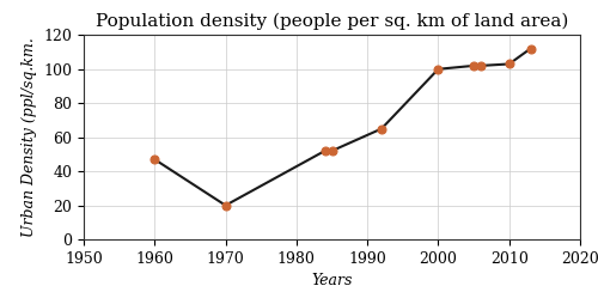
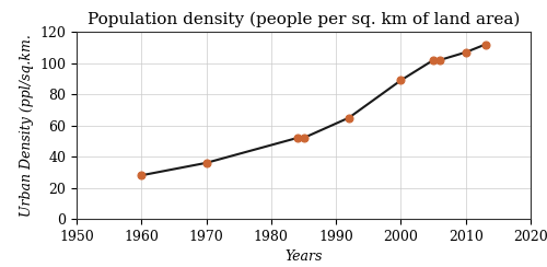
1960: 47 -> 28
1970: 20 -> 36
2000: 100 -> 89
2010: 103 -> 107
